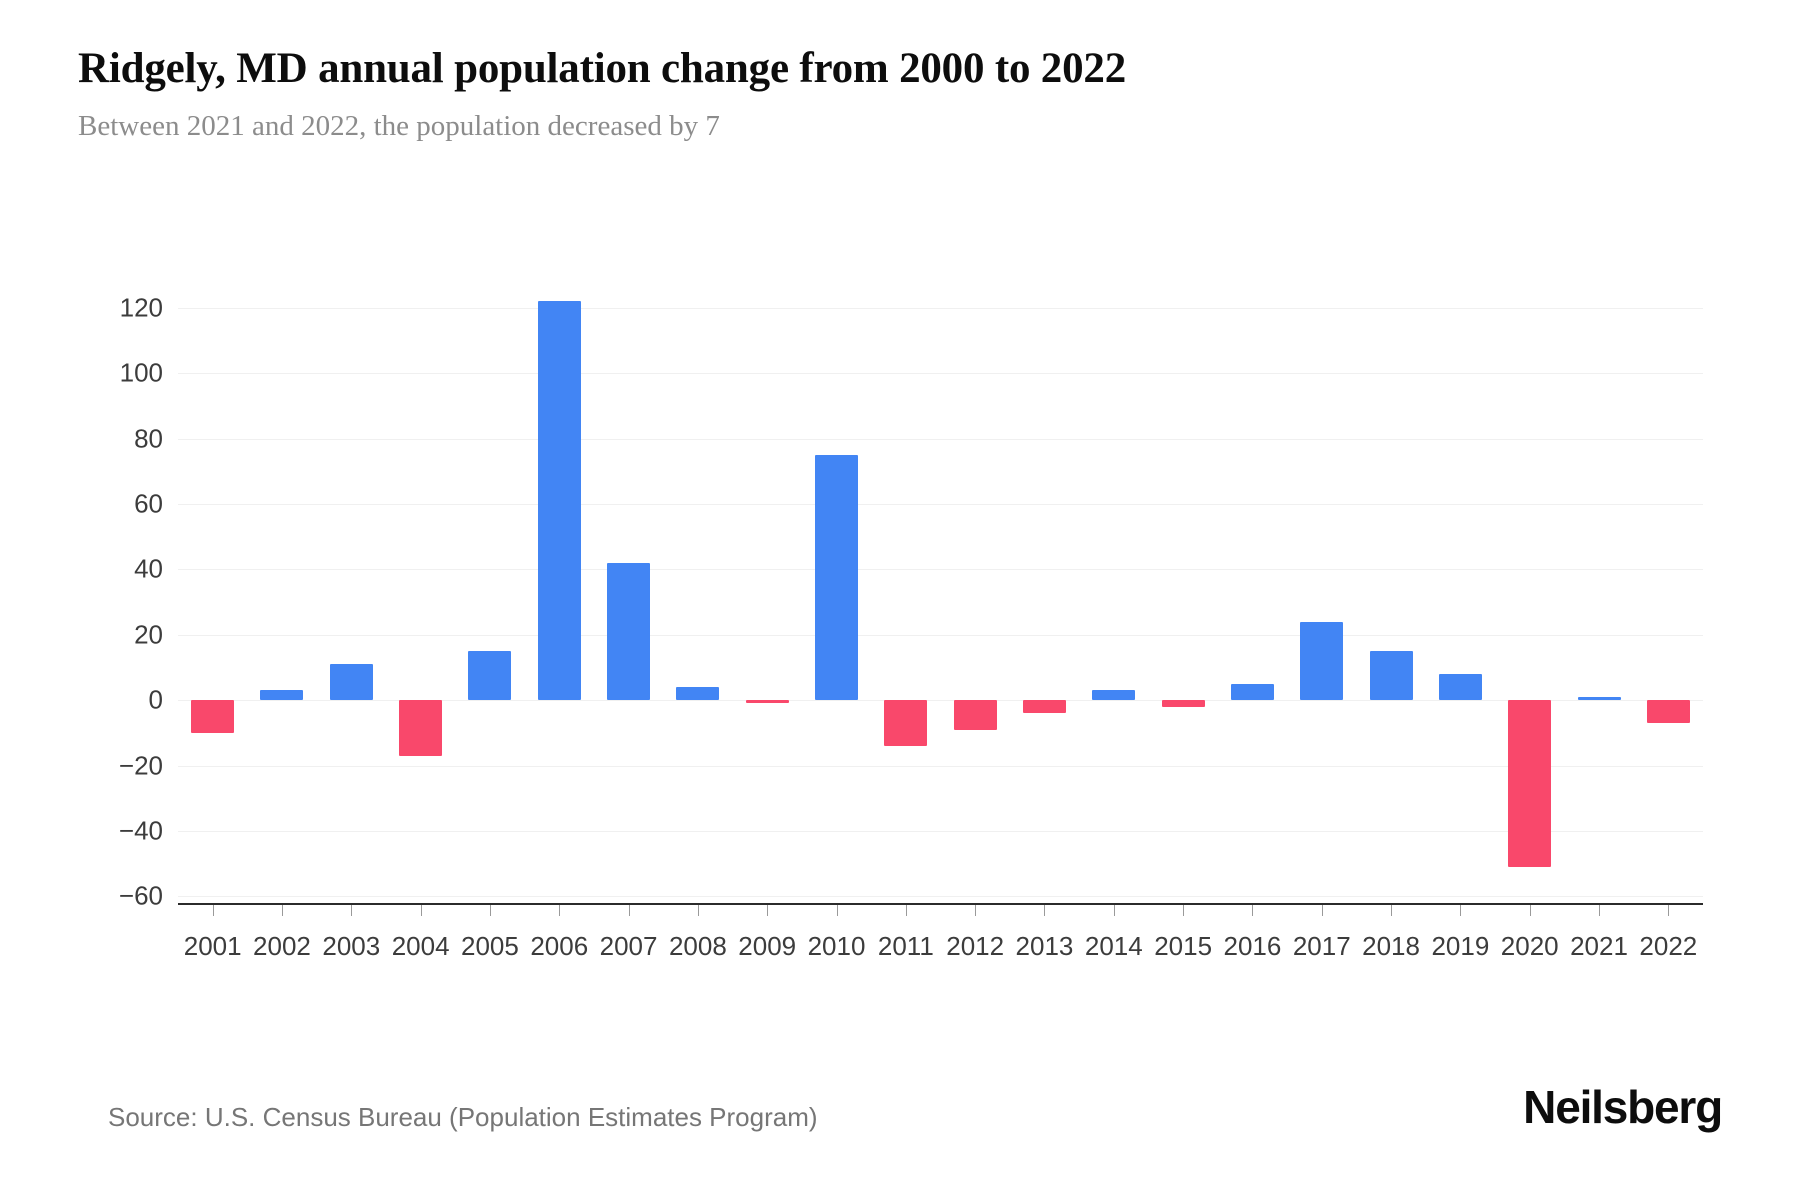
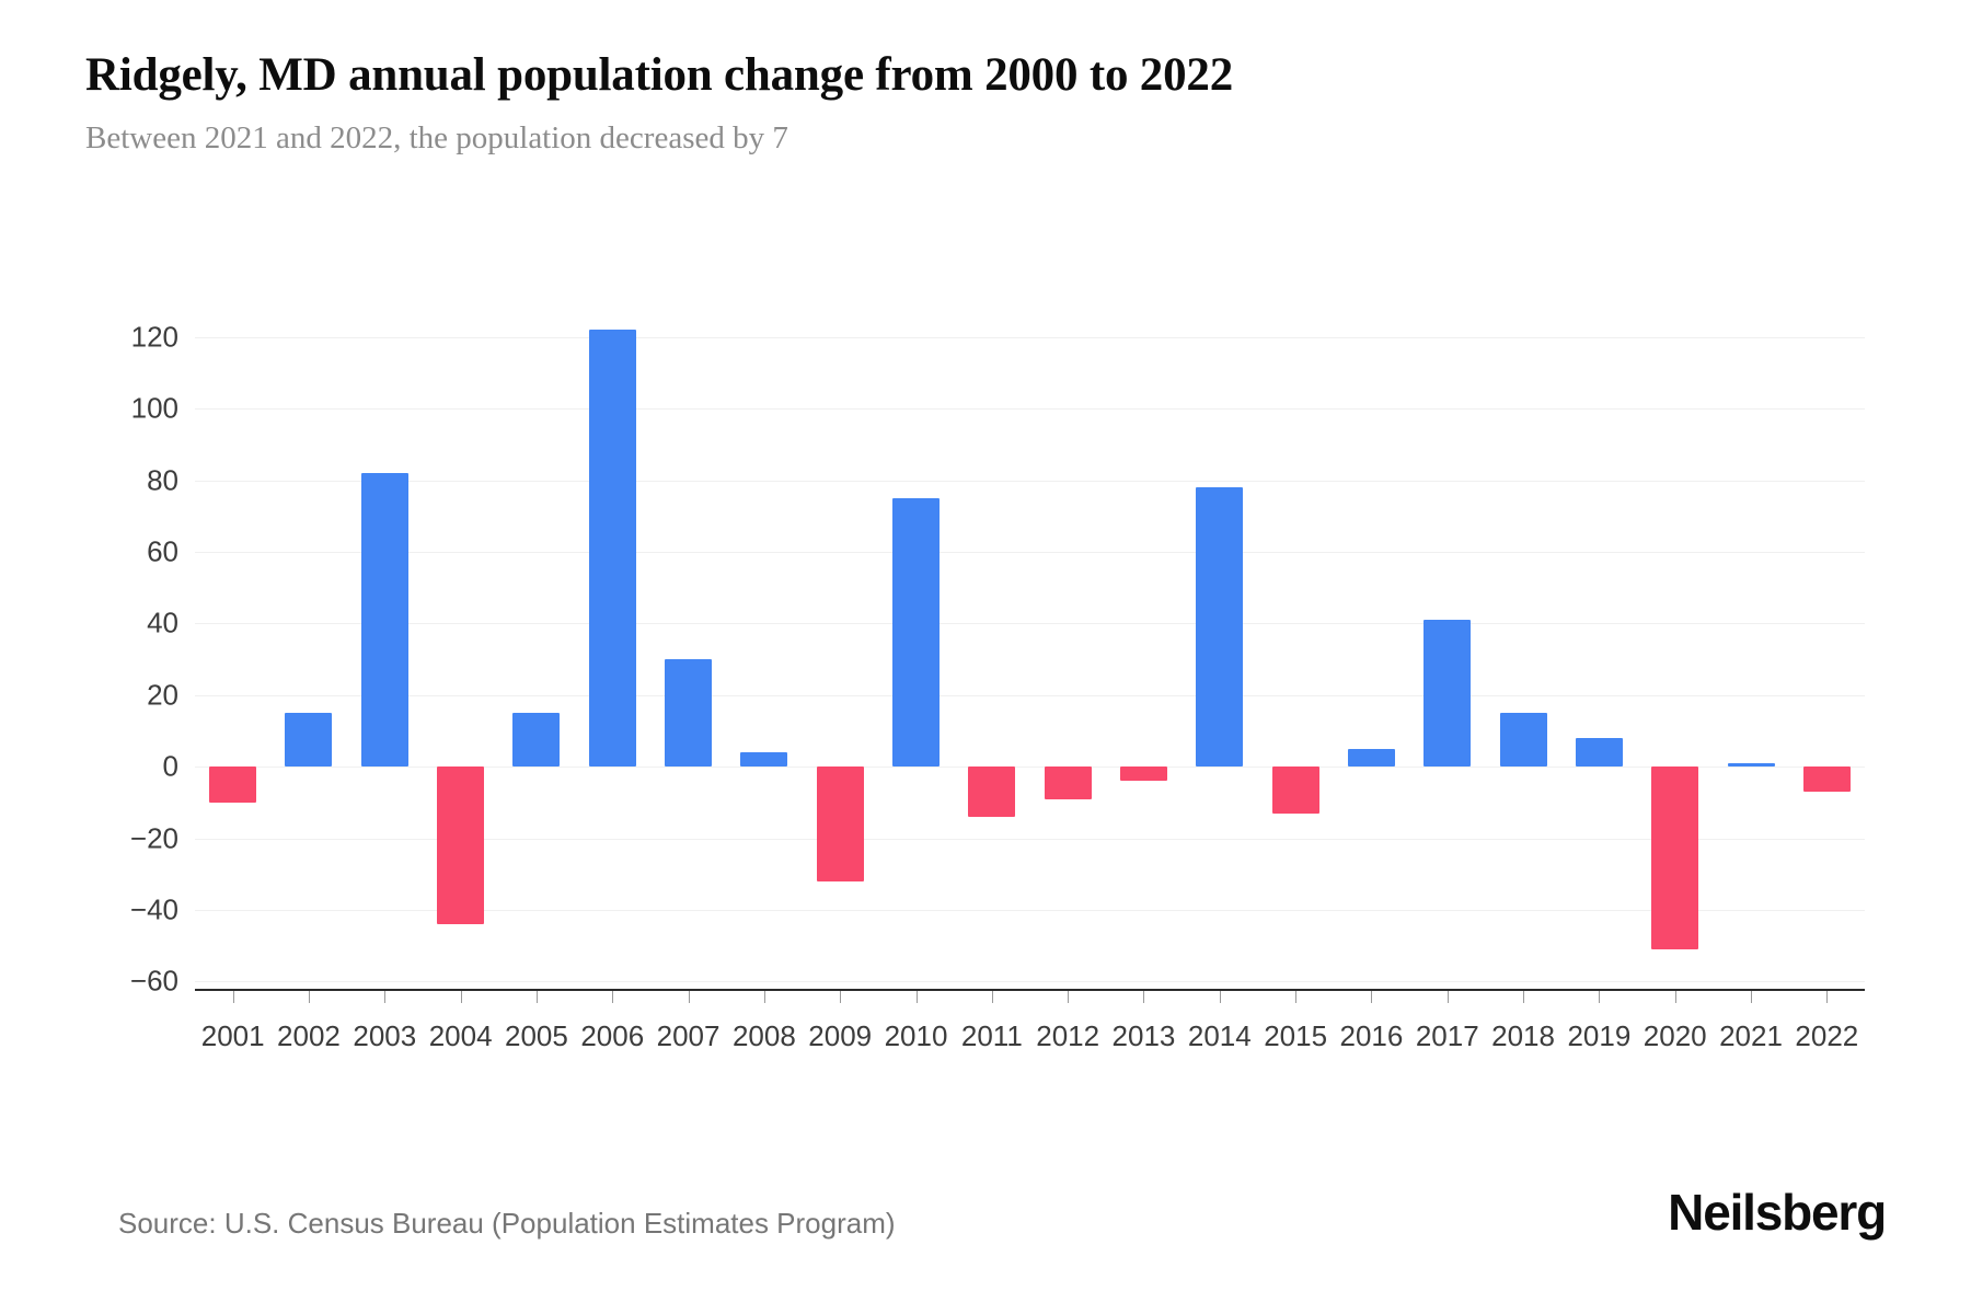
2002: 3 -> 15
2003: 11 -> 82
2004: -17 -> -44
2007: 42 -> 30
2009: -1 -> -32
2014: 3 -> 78
2015: -2 -> -13
2017: 24 -> 41
